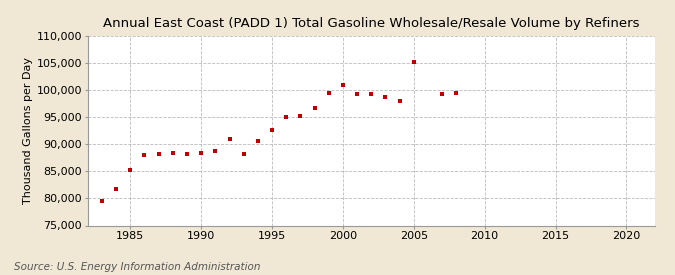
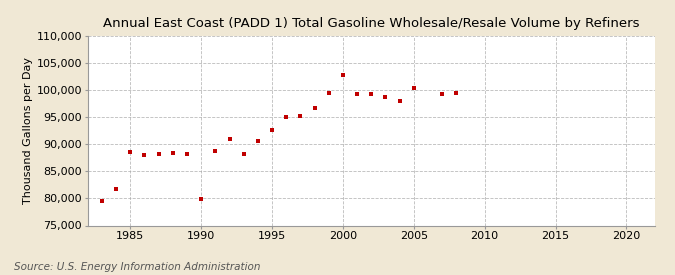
1985: 85,200 -> 88,600
1990: 88,400 -> 79,800
2000: 101,000 -> 102,800
2005: 105,200 -> 100,400
